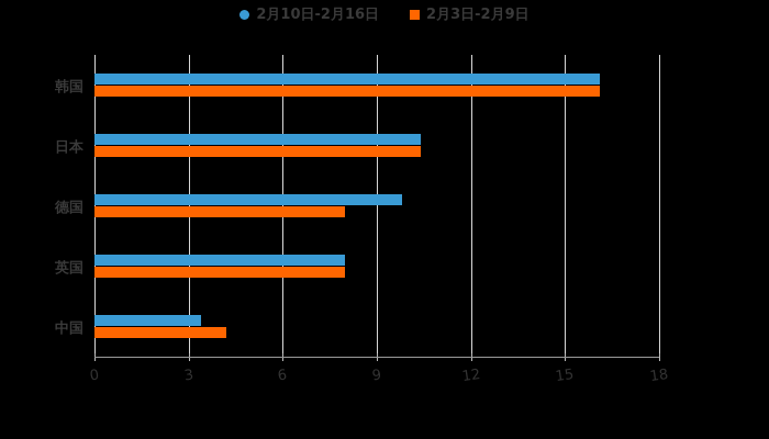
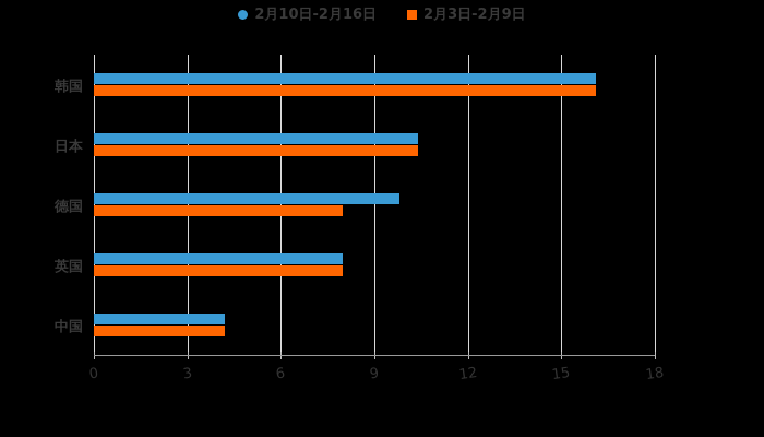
2月10日-2月16日/中国: 3.4 -> 4.2
